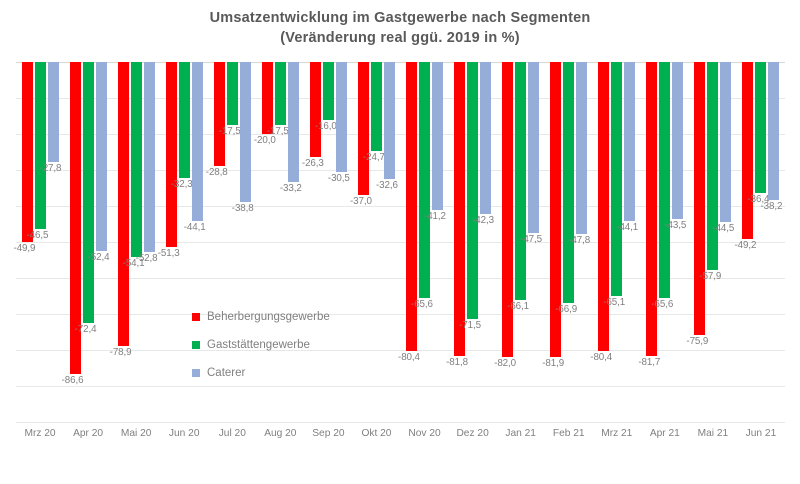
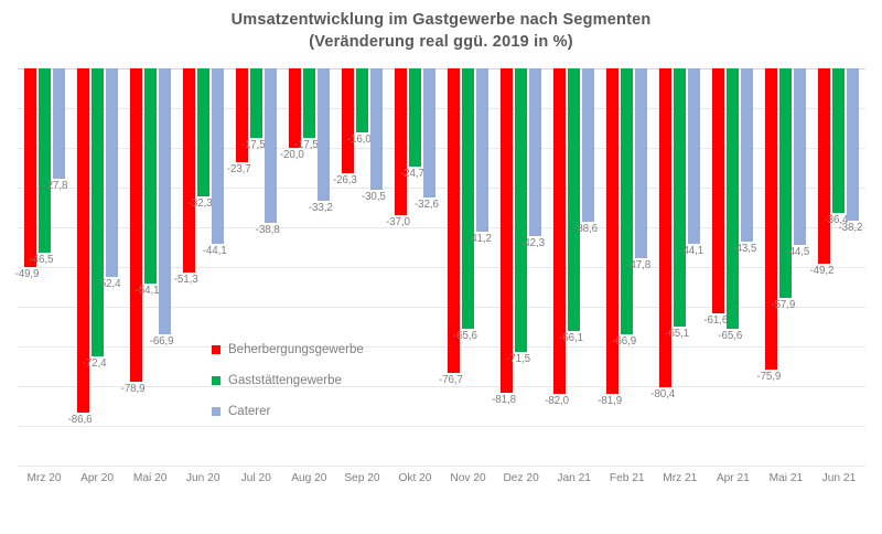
Caterer/Mai 20: -52,8 -> -66,9
Beherbergungsgewerbe/Jul 20: -28,8 -> -23,7
Beherbergungsgewerbe/Nov 20: -80,4 -> -76,7
Caterer/Jan 21: -47,5 -> -38,6
Beherbergungsgewerbe/Apr 21: -81,7 -> -61,6
